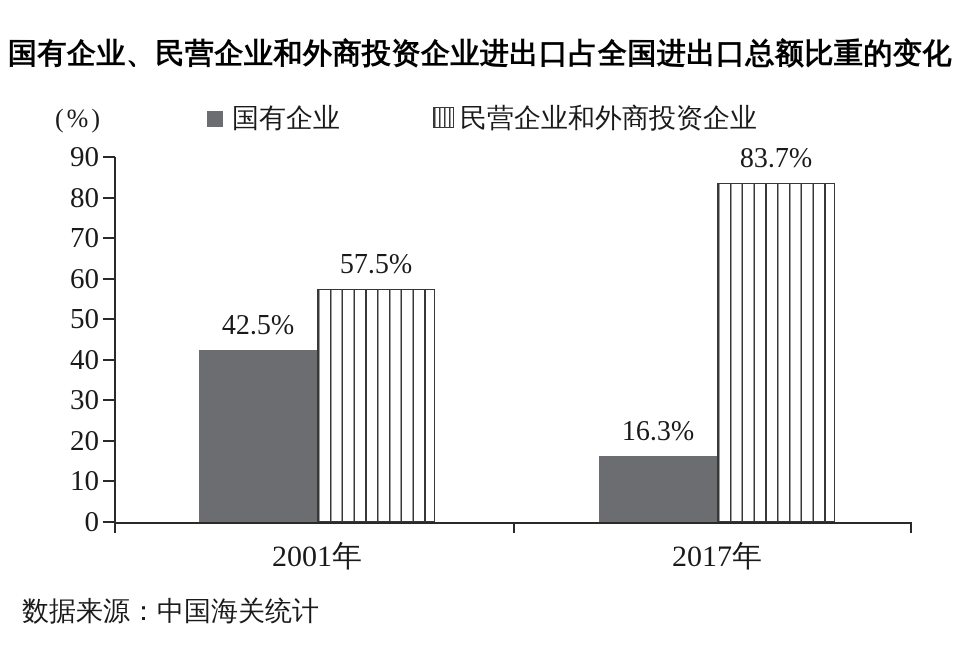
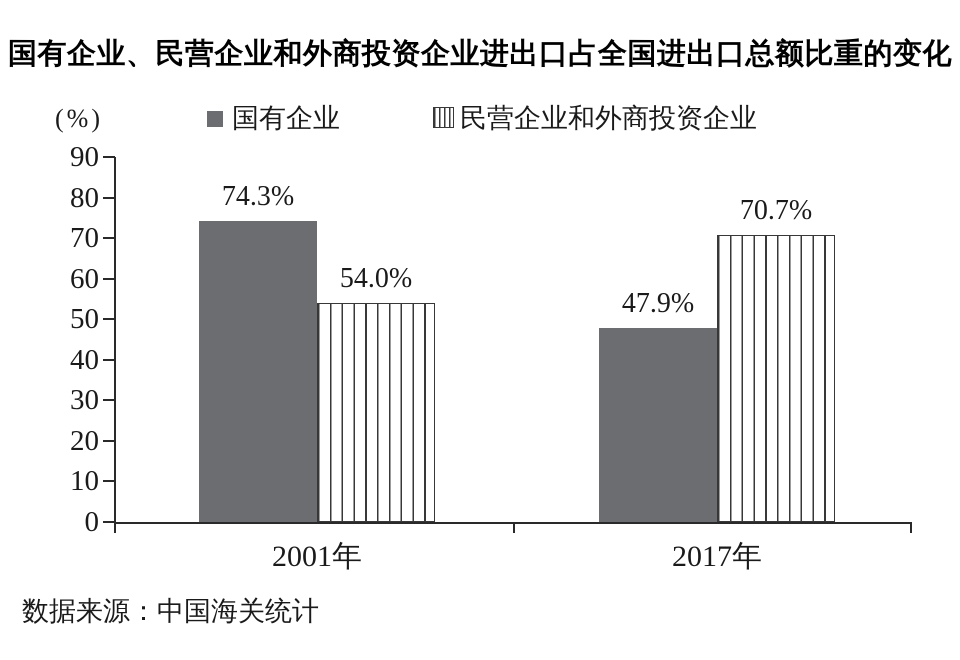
国有企业/2001年: 42.5% -> 74.3%
民营企业和外商投资企业/2001年: 57.5% -> 54.0%
国有企业/2017年: 16.3% -> 47.9%
民营企业和外商投资企业/2017年: 83.7% -> 70.7%
